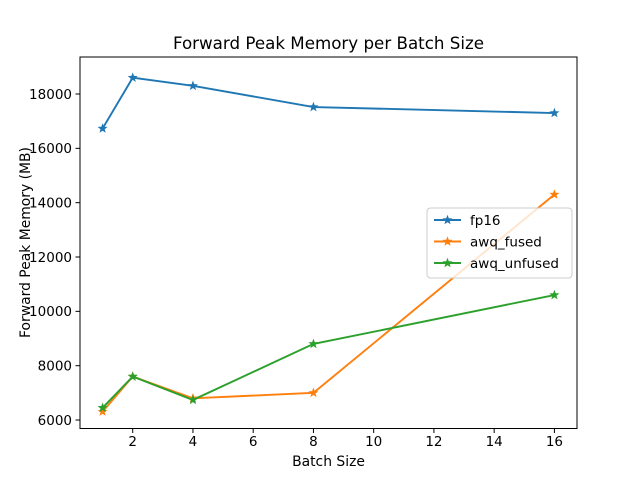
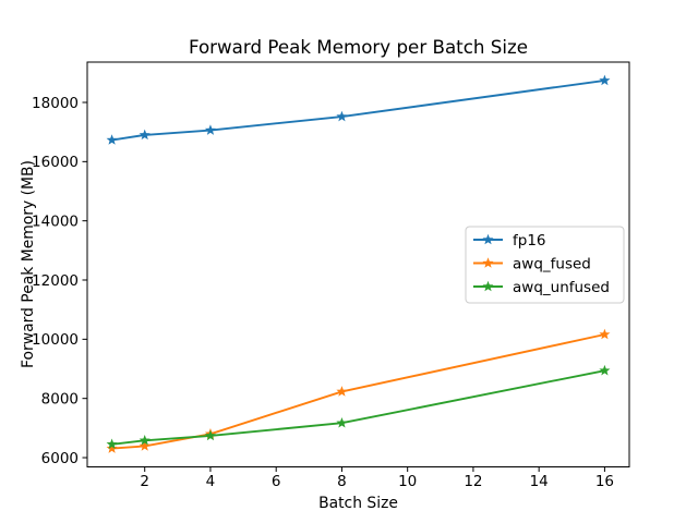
fp16/2: 18600 -> 16900
awq_fused/2: 7600 -> 6400
awq_unfused/2: 7600 -> 6600
fp16/4: 18300 -> 17100
awq_fused/8: 7000 -> 8200
awq_unfused/8: 8800 -> 7200
fp16/16: 17300 -> 18700
awq_fused/16: 14300 -> 10200
awq_unfused/16: 10600 -> 8900
